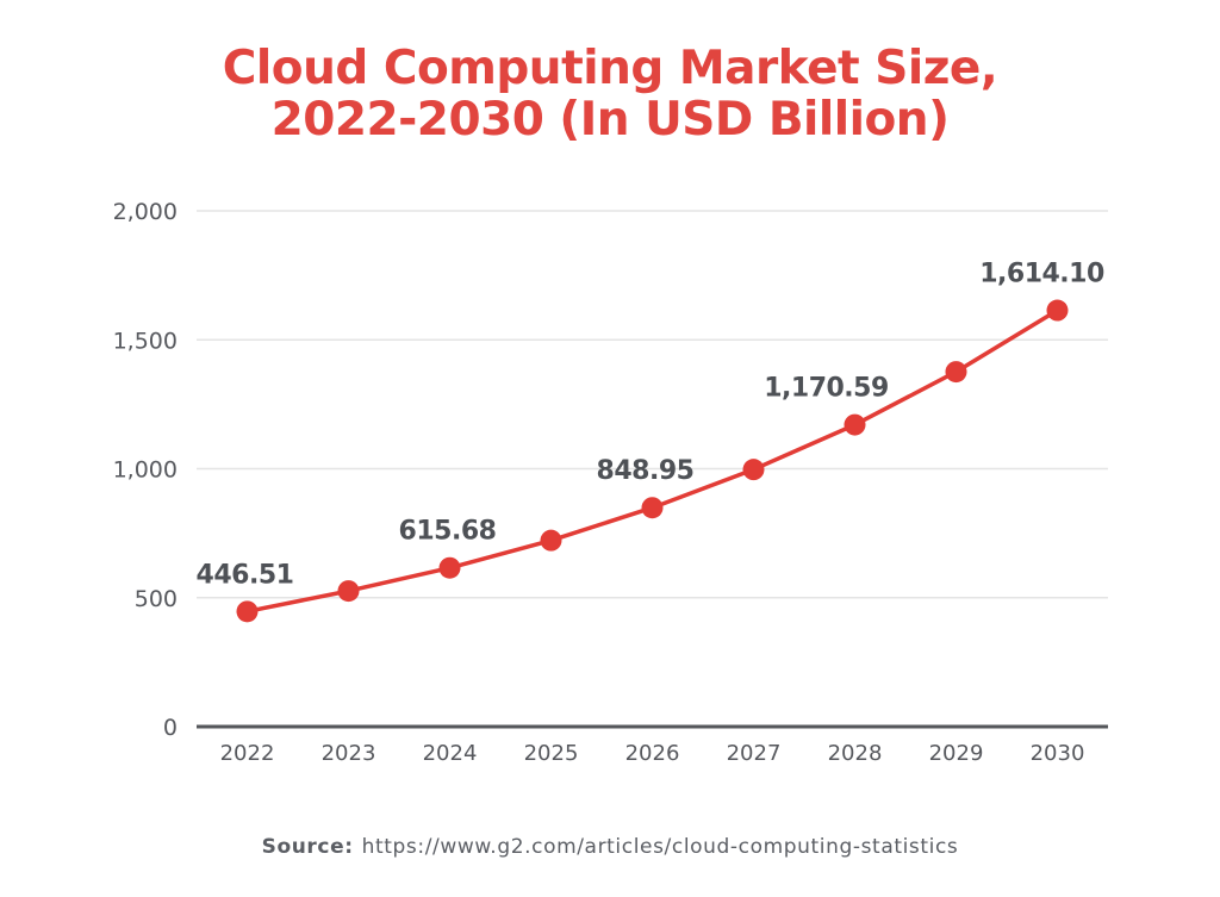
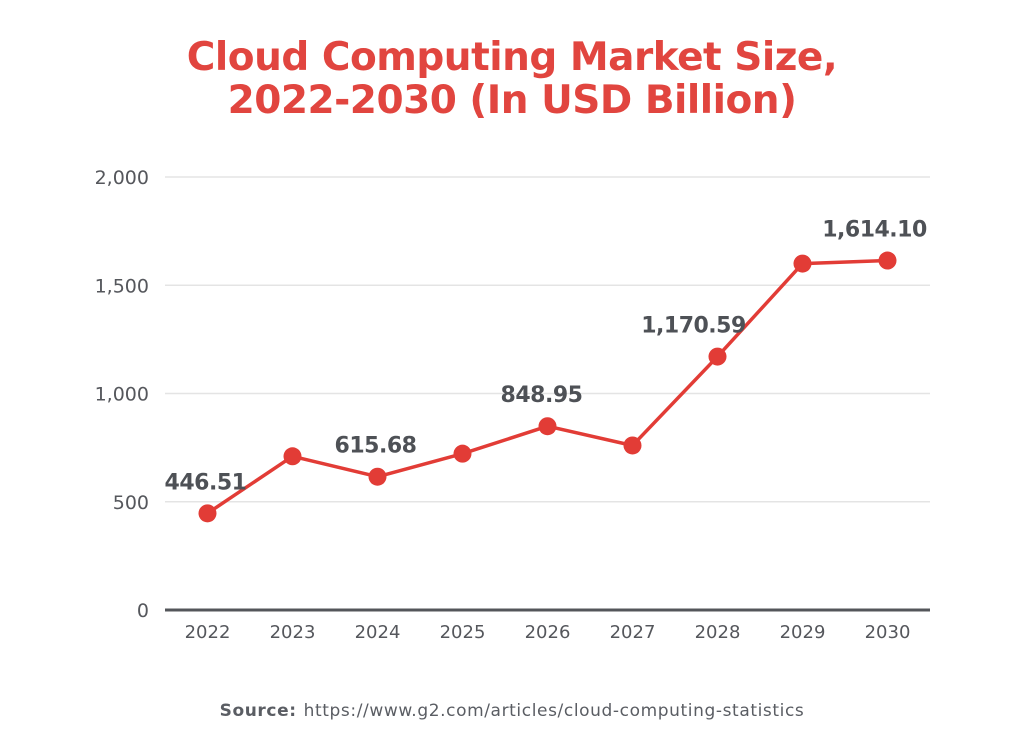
2023: 530 -> 710
2027: 1000 -> 760
2029: 1380 -> 1600
